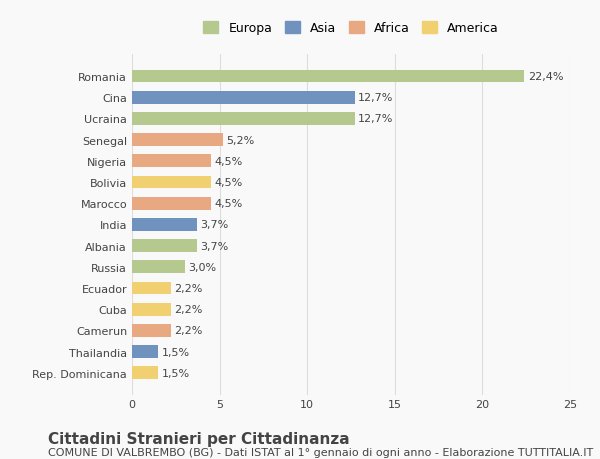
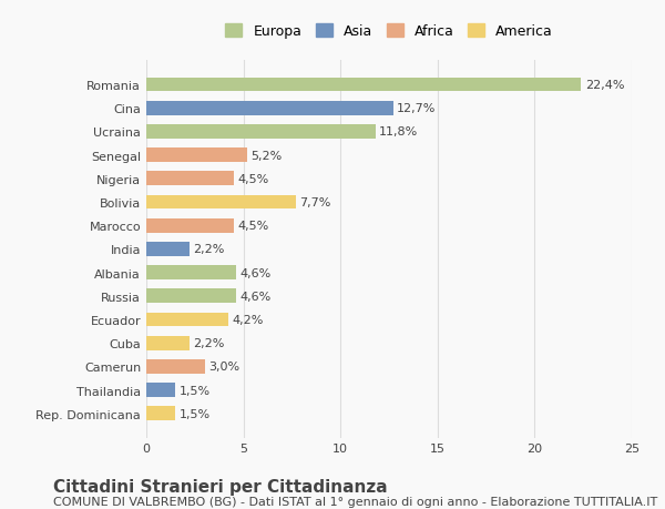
Ucraina: 12,7% -> 11,8%
Bolivia: 4,5% -> 7,7%
India: 3,7% -> 2,2%
Albania: 3,7% -> 4,6%
Russia: 3,0% -> 4,6%
Ecuador: 2,2% -> 4,2%
Camerun: 2,2% -> 3,0%
